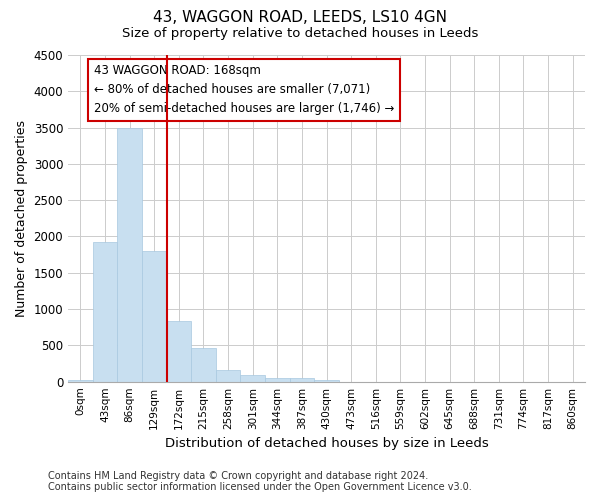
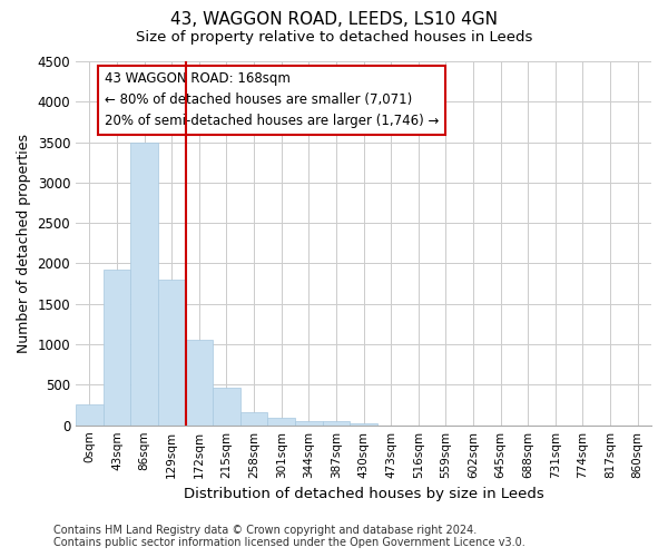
0sqm: 30 -> 260
172sqm: 840 -> 1060
